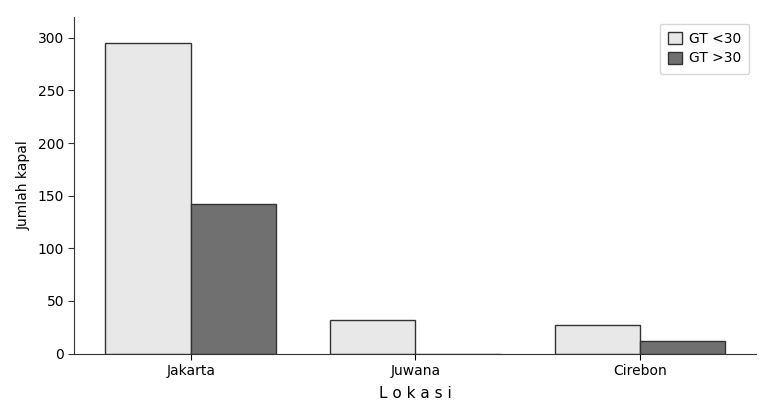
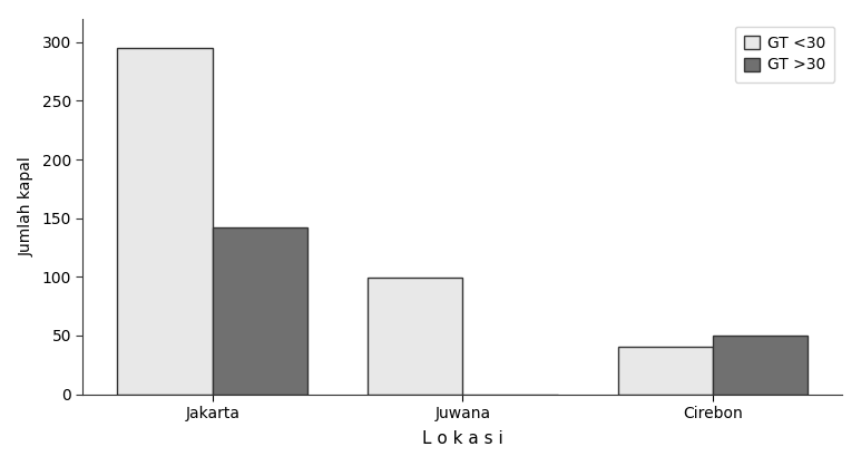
GT <30/Juwana: 32 -> 99
GT <30/Cirebon: 27 -> 40
GT >30/Cirebon: 12 -> 50
